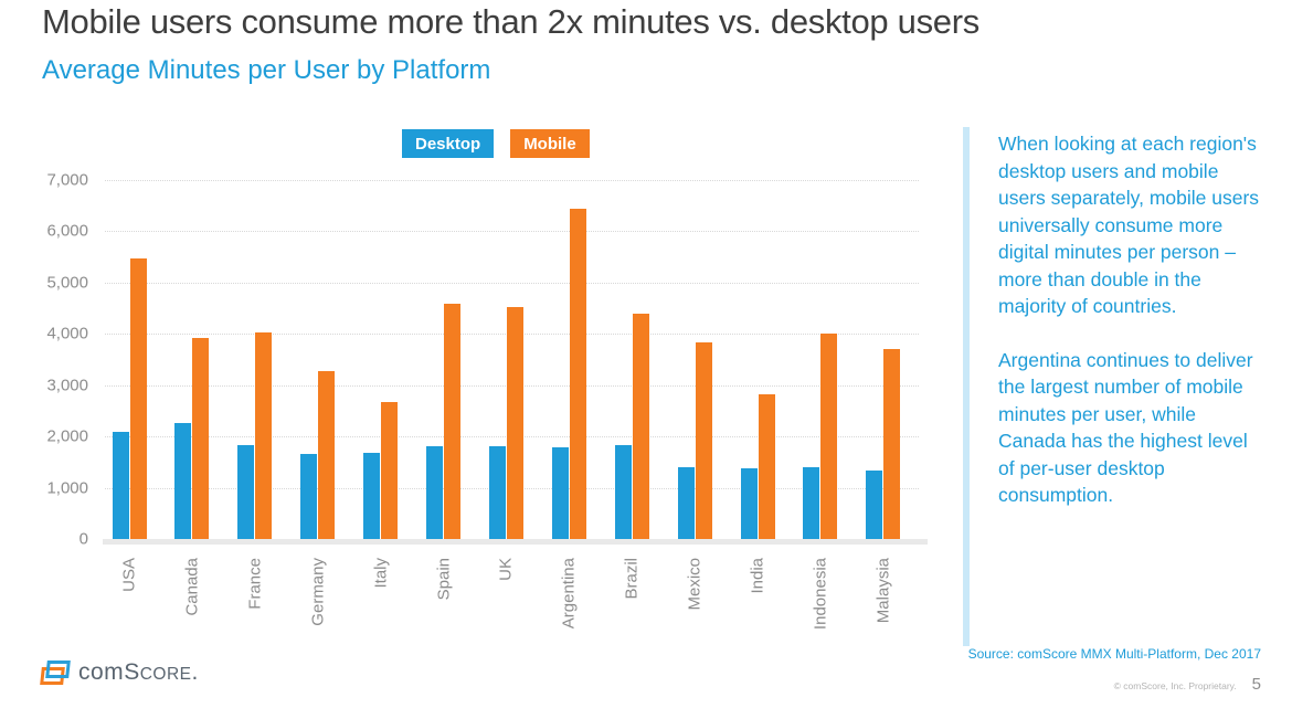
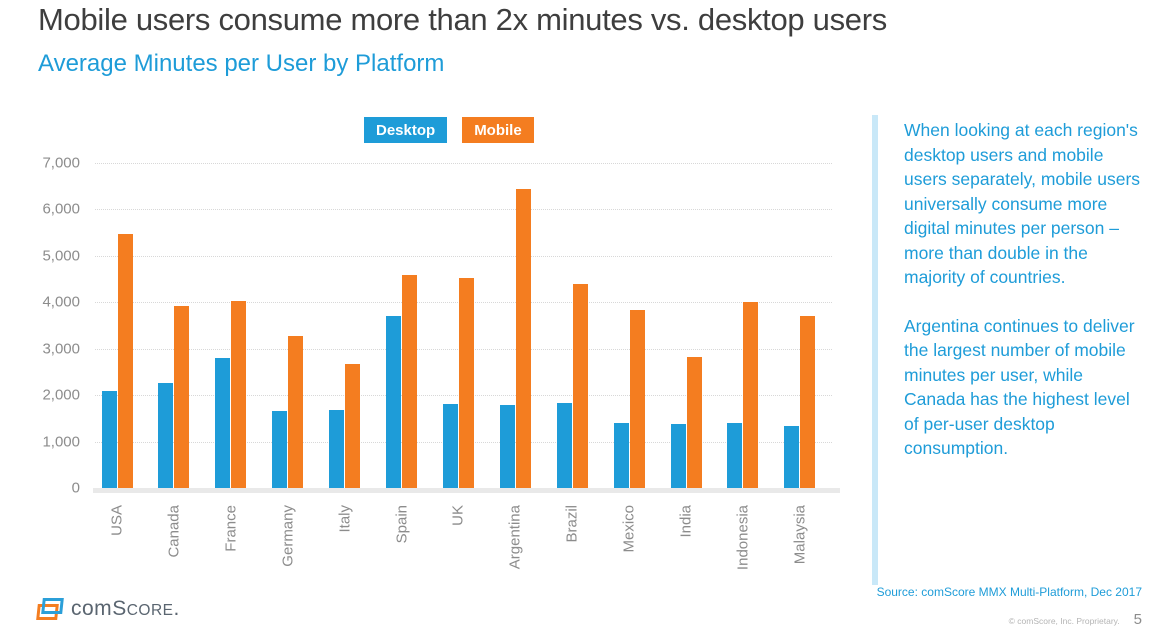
Desktop/France: 1800 -> 2800
Desktop/Spain: 1800 -> 3700
